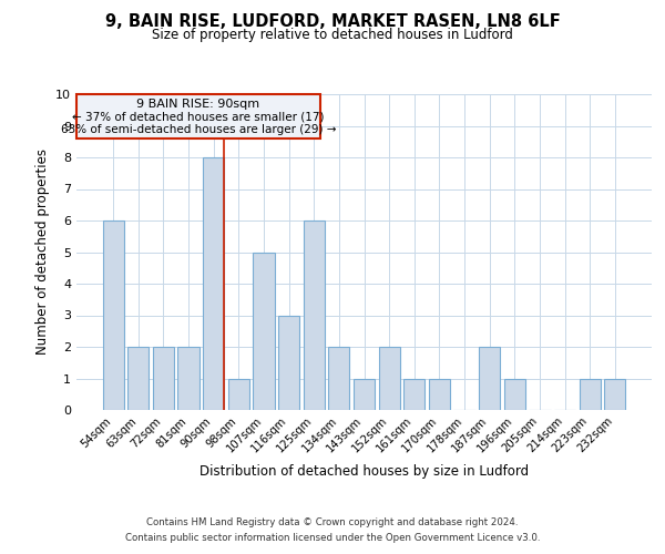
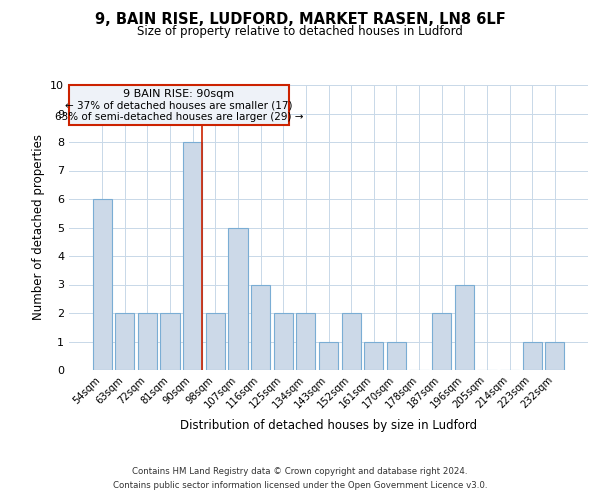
98sqm: 1 -> 2
125sqm: 6 -> 2
196sqm: 1 -> 3
